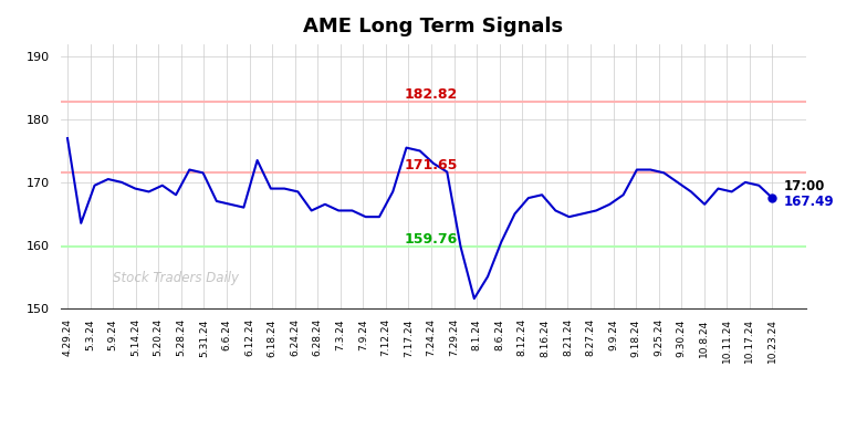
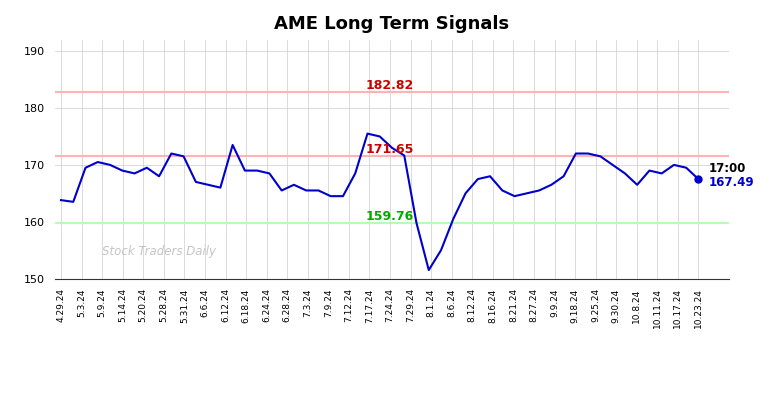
4.29.24: 177.0 -> 163.8
